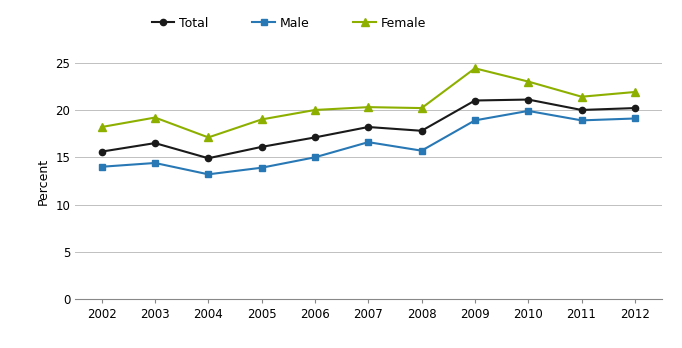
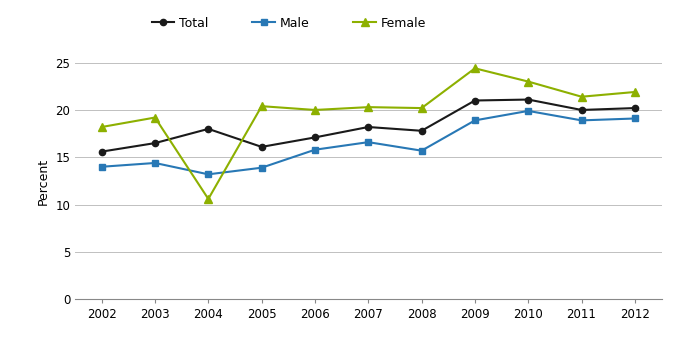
Total/2004: 14.9 -> 18.0
Female/2004: 17.1 -> 10.6
Female/2005: 19.0 -> 20.4
Male/2006: 15.0 -> 15.8
